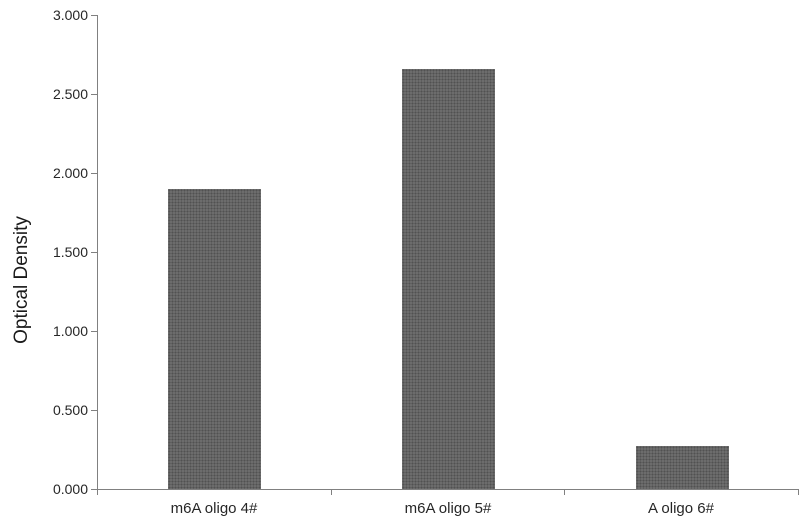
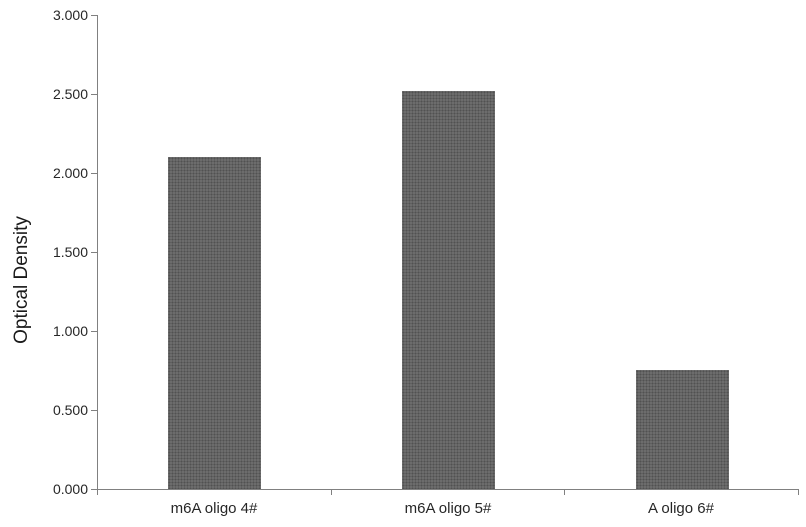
m6A oligo 4#: 1.90 -> 2.10
m6A oligo 5#: 2.66 -> 2.52
A oligo 6#: 0.27 -> 0.75
